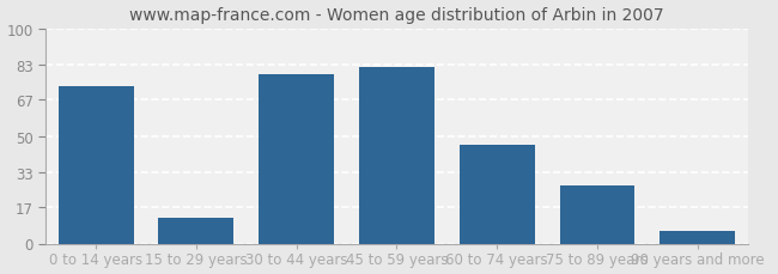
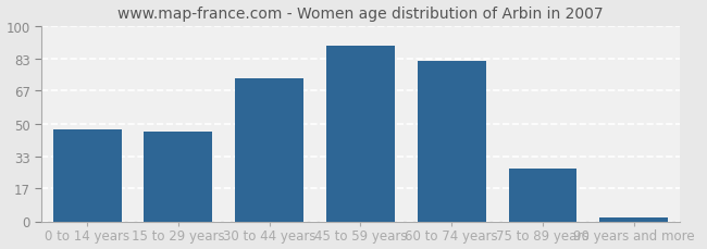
0 to 14 years: 73 -> 47
15 to 29 years: 12 -> 46
30 to 44 years: 79 -> 73
45 to 59 years: 82 -> 90
60 to 74 years: 46 -> 82
90 years and more: 6 -> 2
